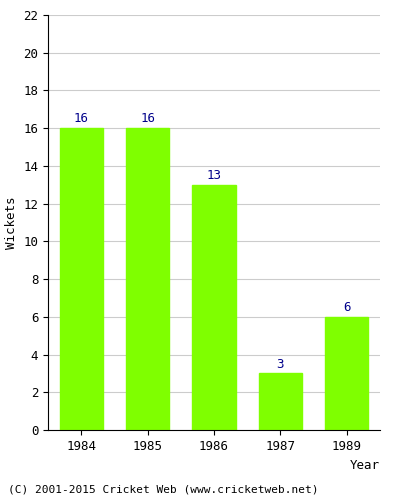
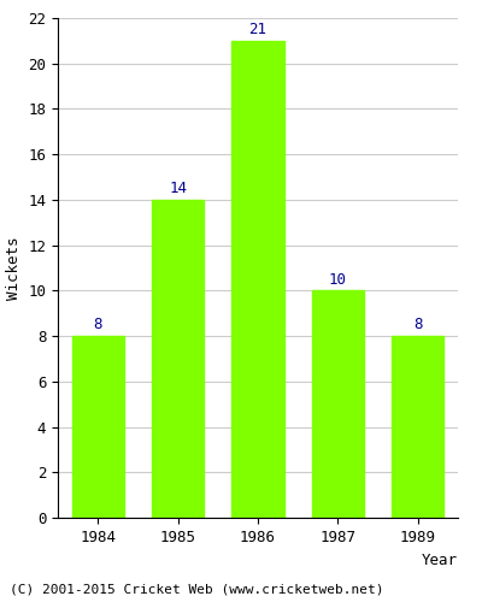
1984: 16 -> 8
1985: 16 -> 14
1986: 13 -> 21
1987: 3 -> 10
1989: 6 -> 8
